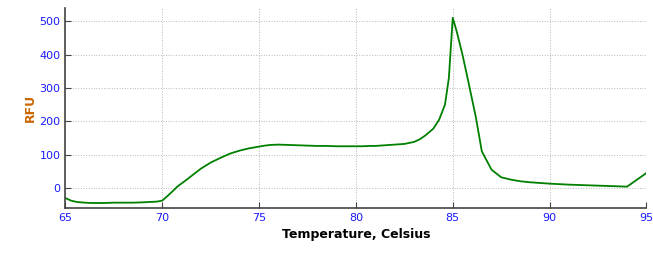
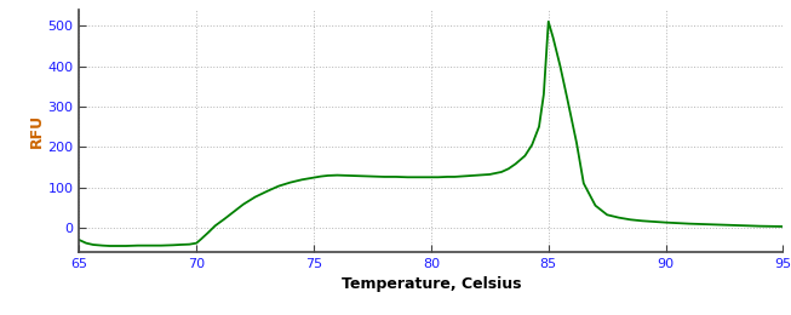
95: 45 -> 3
